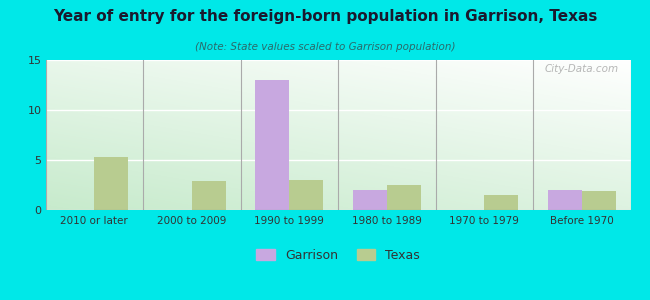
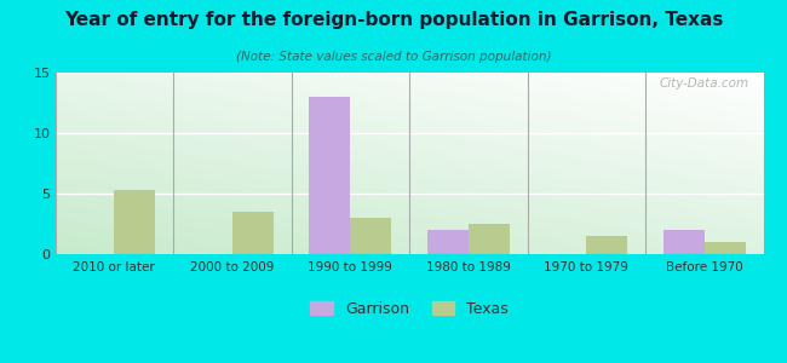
Texas/2000 to 2009: 2.9 -> 3.5
Texas/Before 1970: 1.9 -> 1.0
